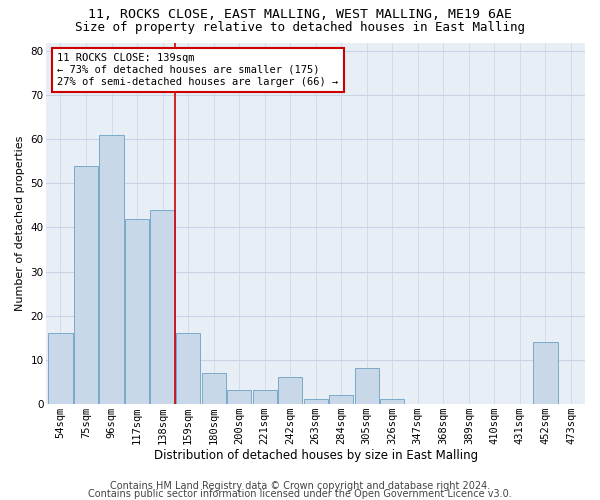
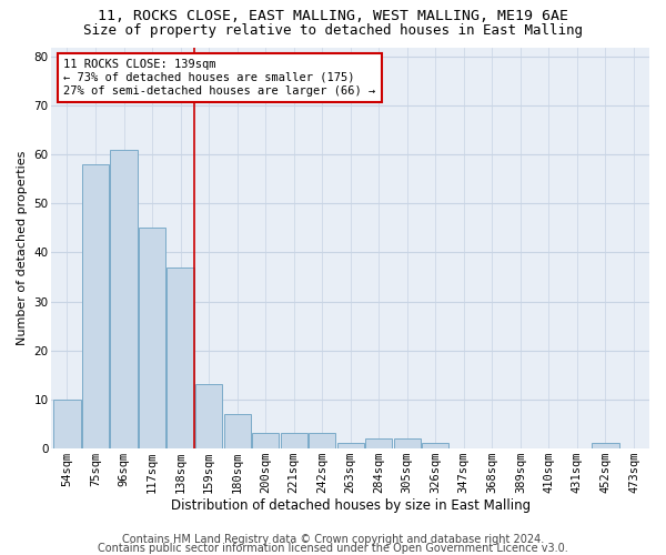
54sqm: 16 -> 10
75sqm: 54 -> 58
117sqm: 42 -> 45
138sqm: 44 -> 37
159sqm: 16 -> 13
242sqm: 6 -> 3
305sqm: 8 -> 2
452sqm: 14 -> 1
